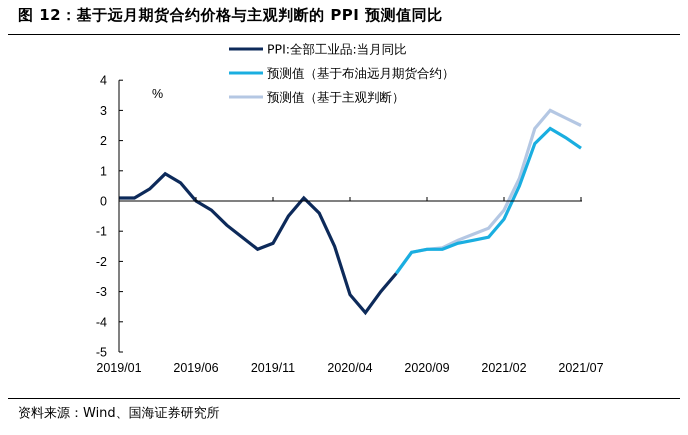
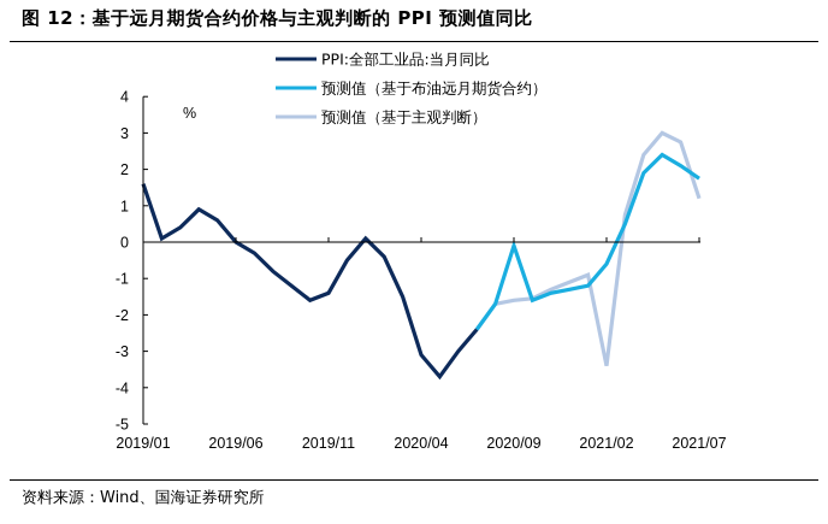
PPI:全部工业品:当月同比/2019/01: 0.1 -> 1.6
预测值（基于布油远月期货合约）/2020/09: -1.6 -> -0.1
预测值（基于主观判断）/2021/02: -0.3 -> -3.4
预测值（基于主观判断）/2021/07: 2.5 -> 1.2
